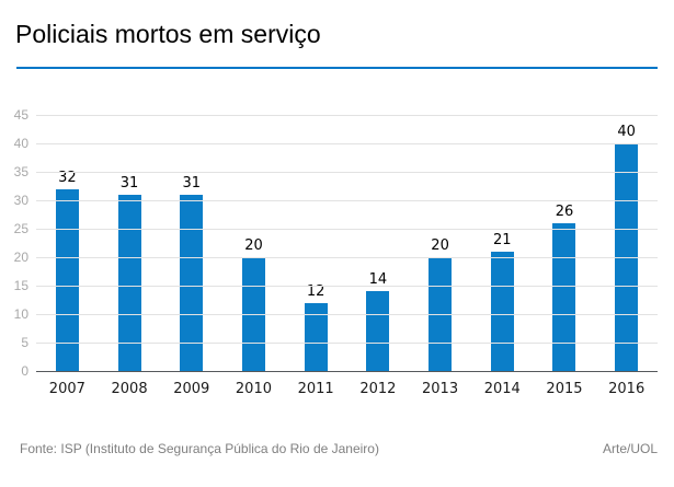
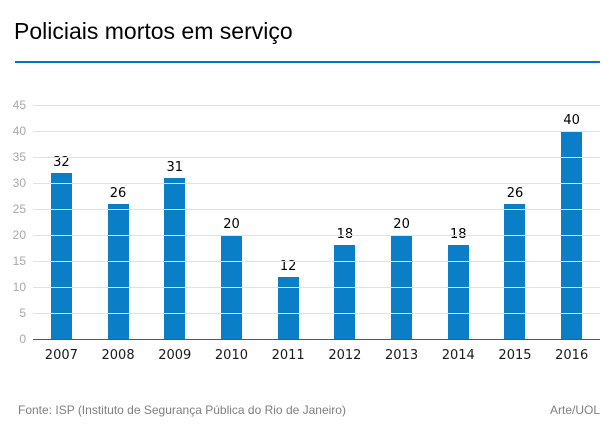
2008: 31 -> 26
2012: 14 -> 18
2014: 21 -> 18
